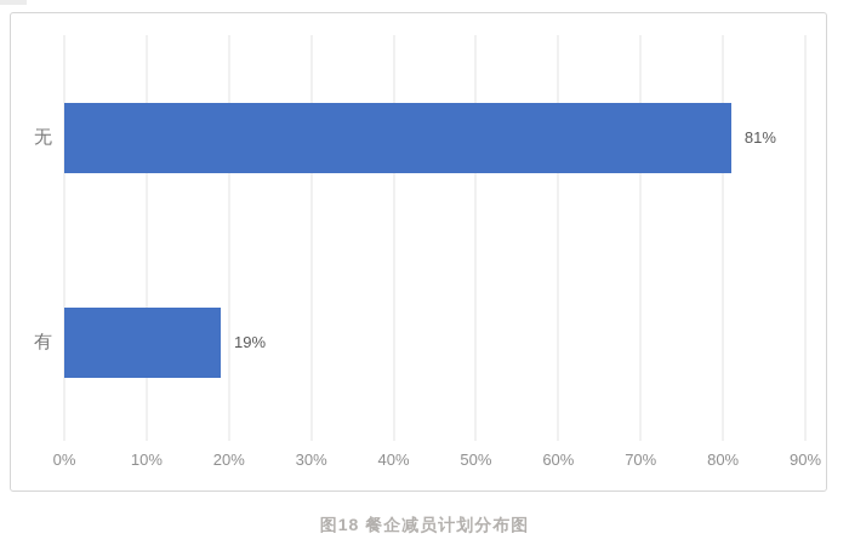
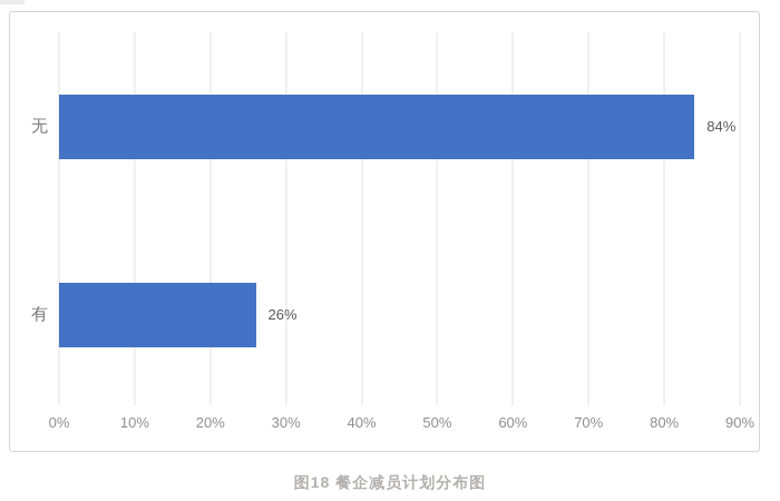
无: 81% -> 84%
有: 19% -> 26%
